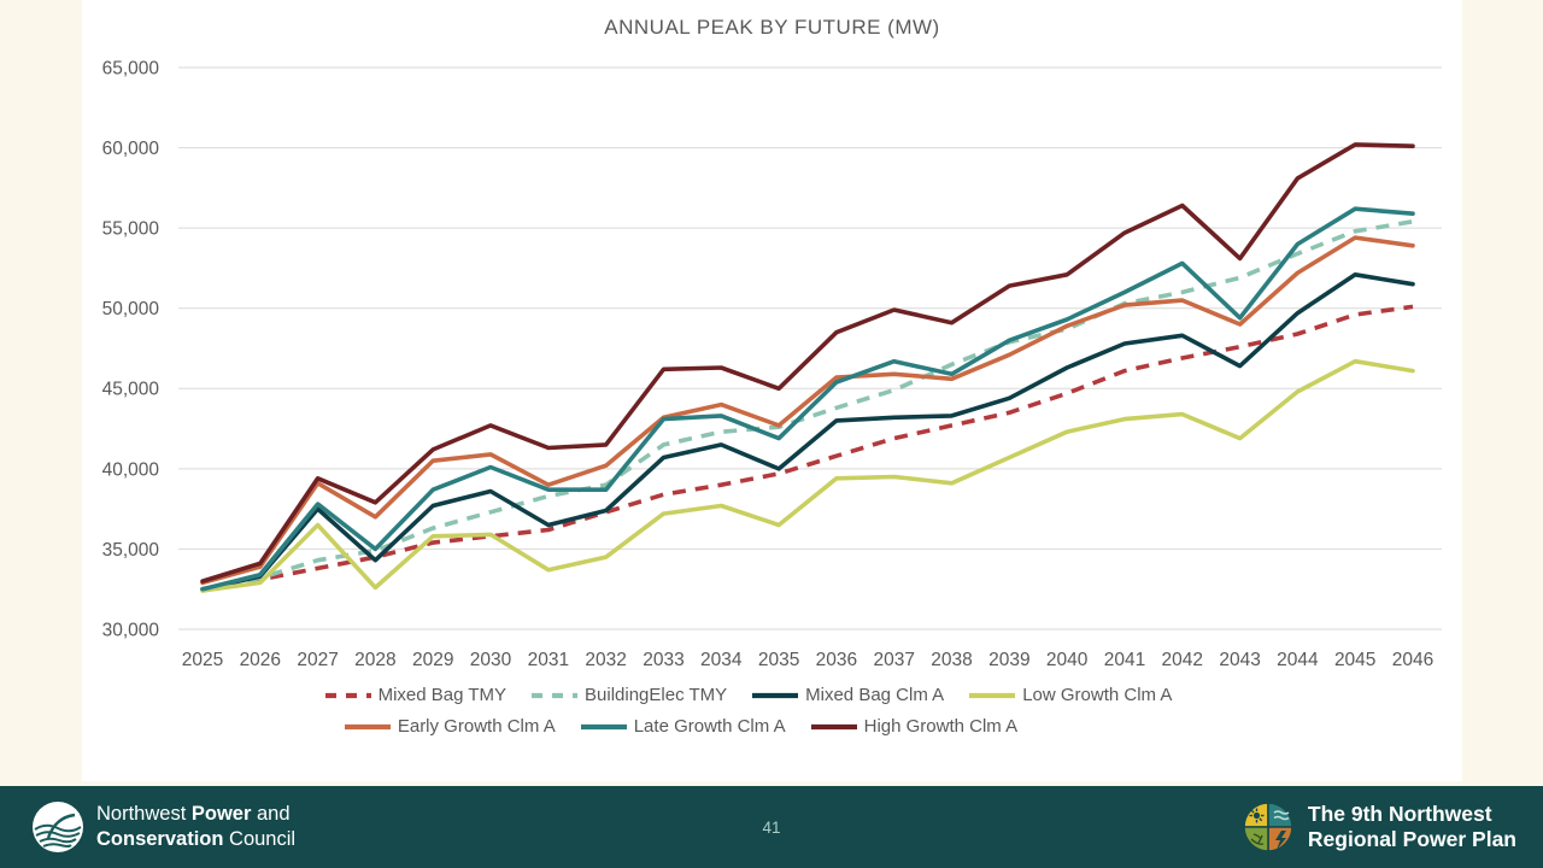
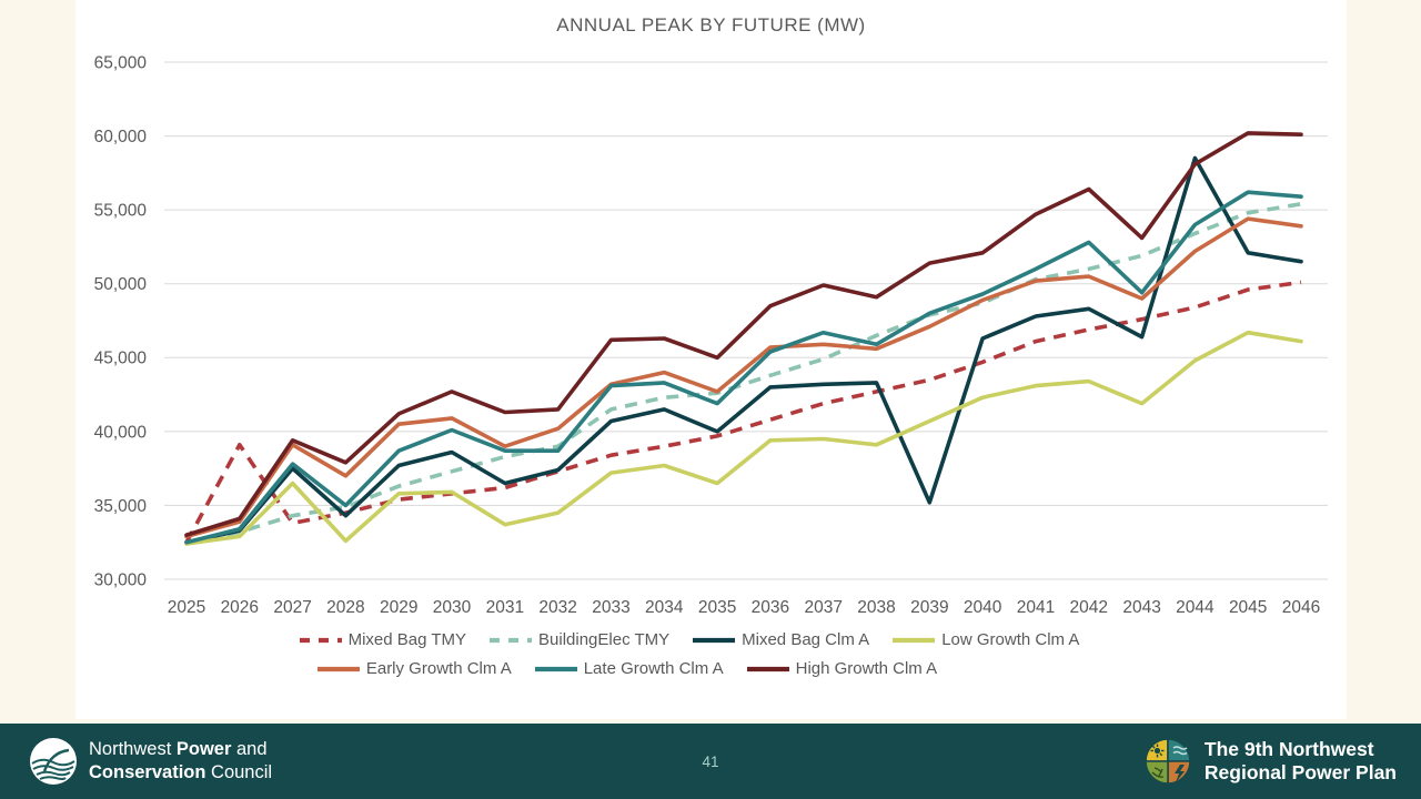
Mixed Bag TMY/2026: 33100 -> 39100
Mixed Bag Clm A/2039: 44400 -> 35200
Mixed Bag Clm A/2044: 49700 -> 58500
